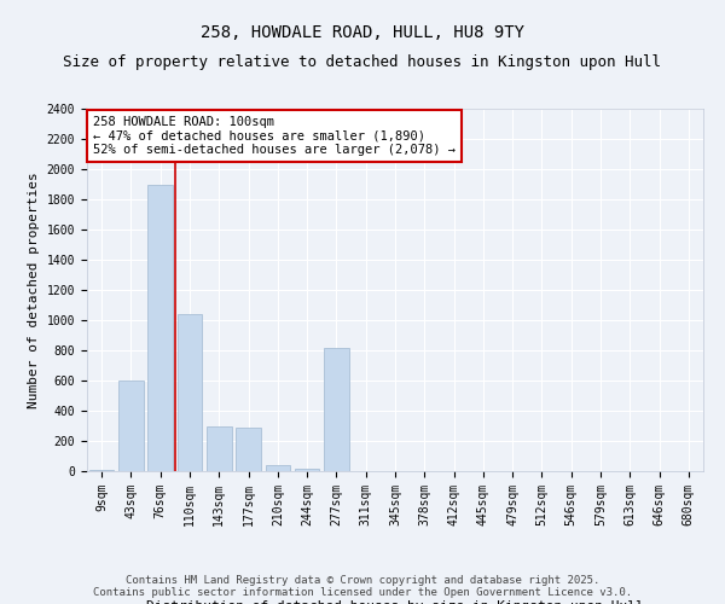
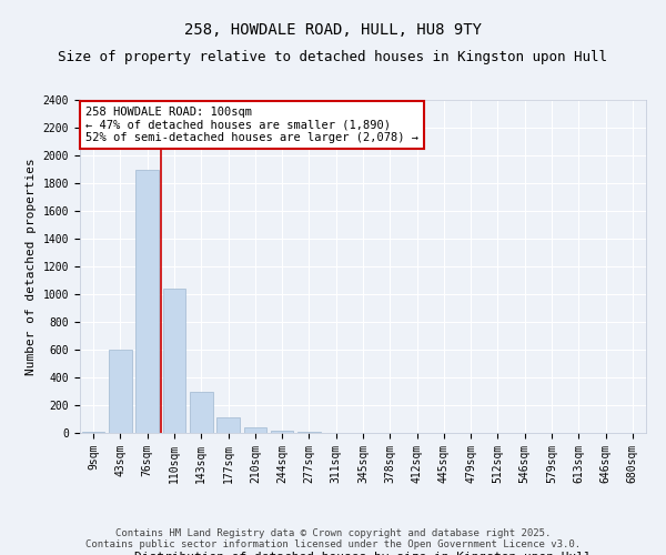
177sqm: 290 -> 120
277sqm: 820 -> 0
